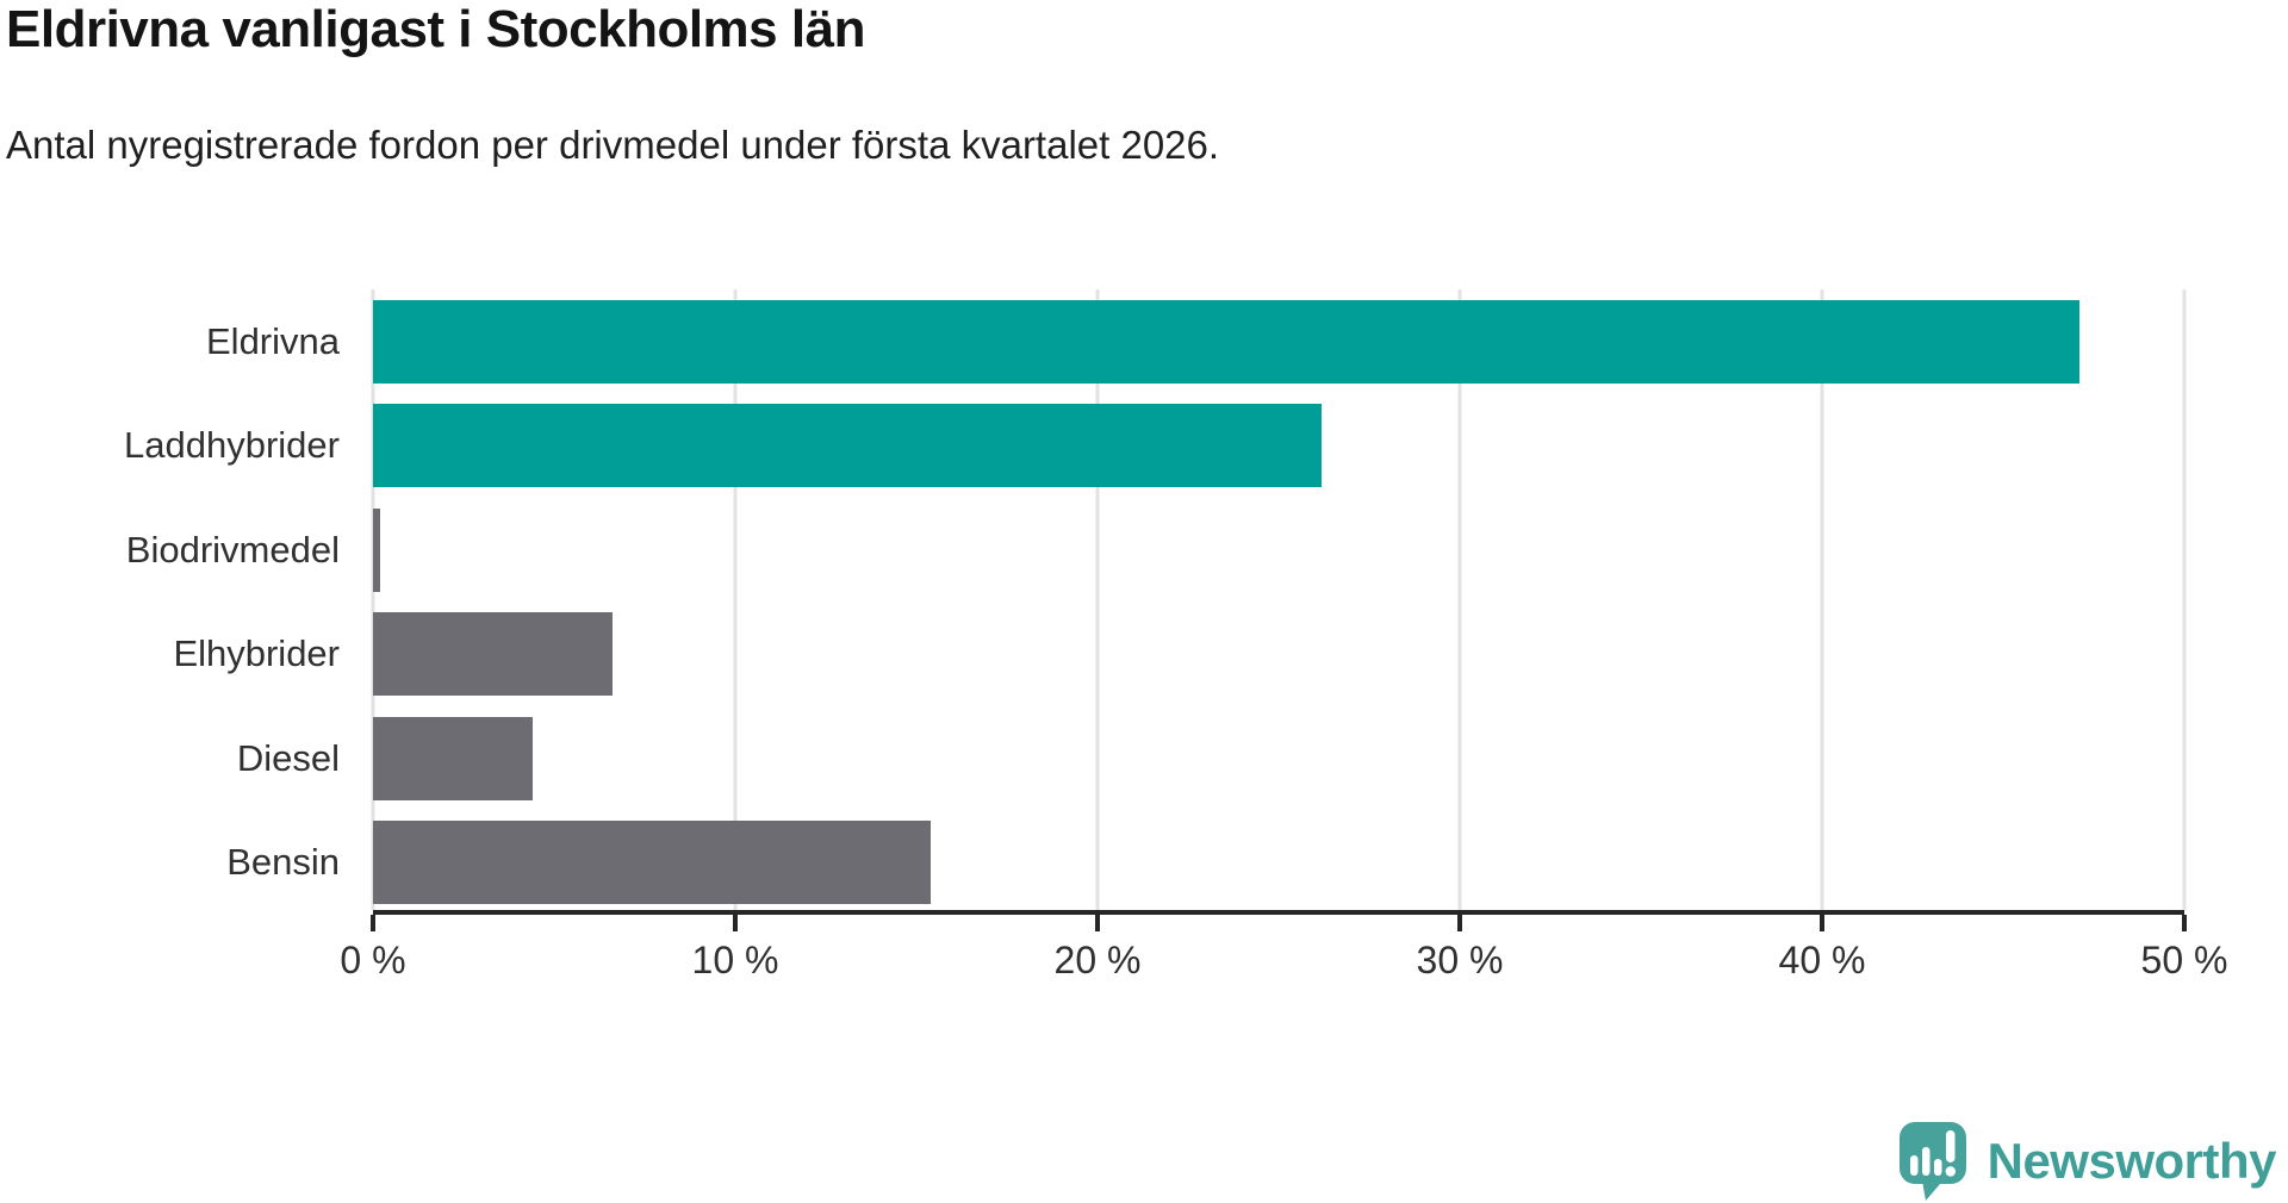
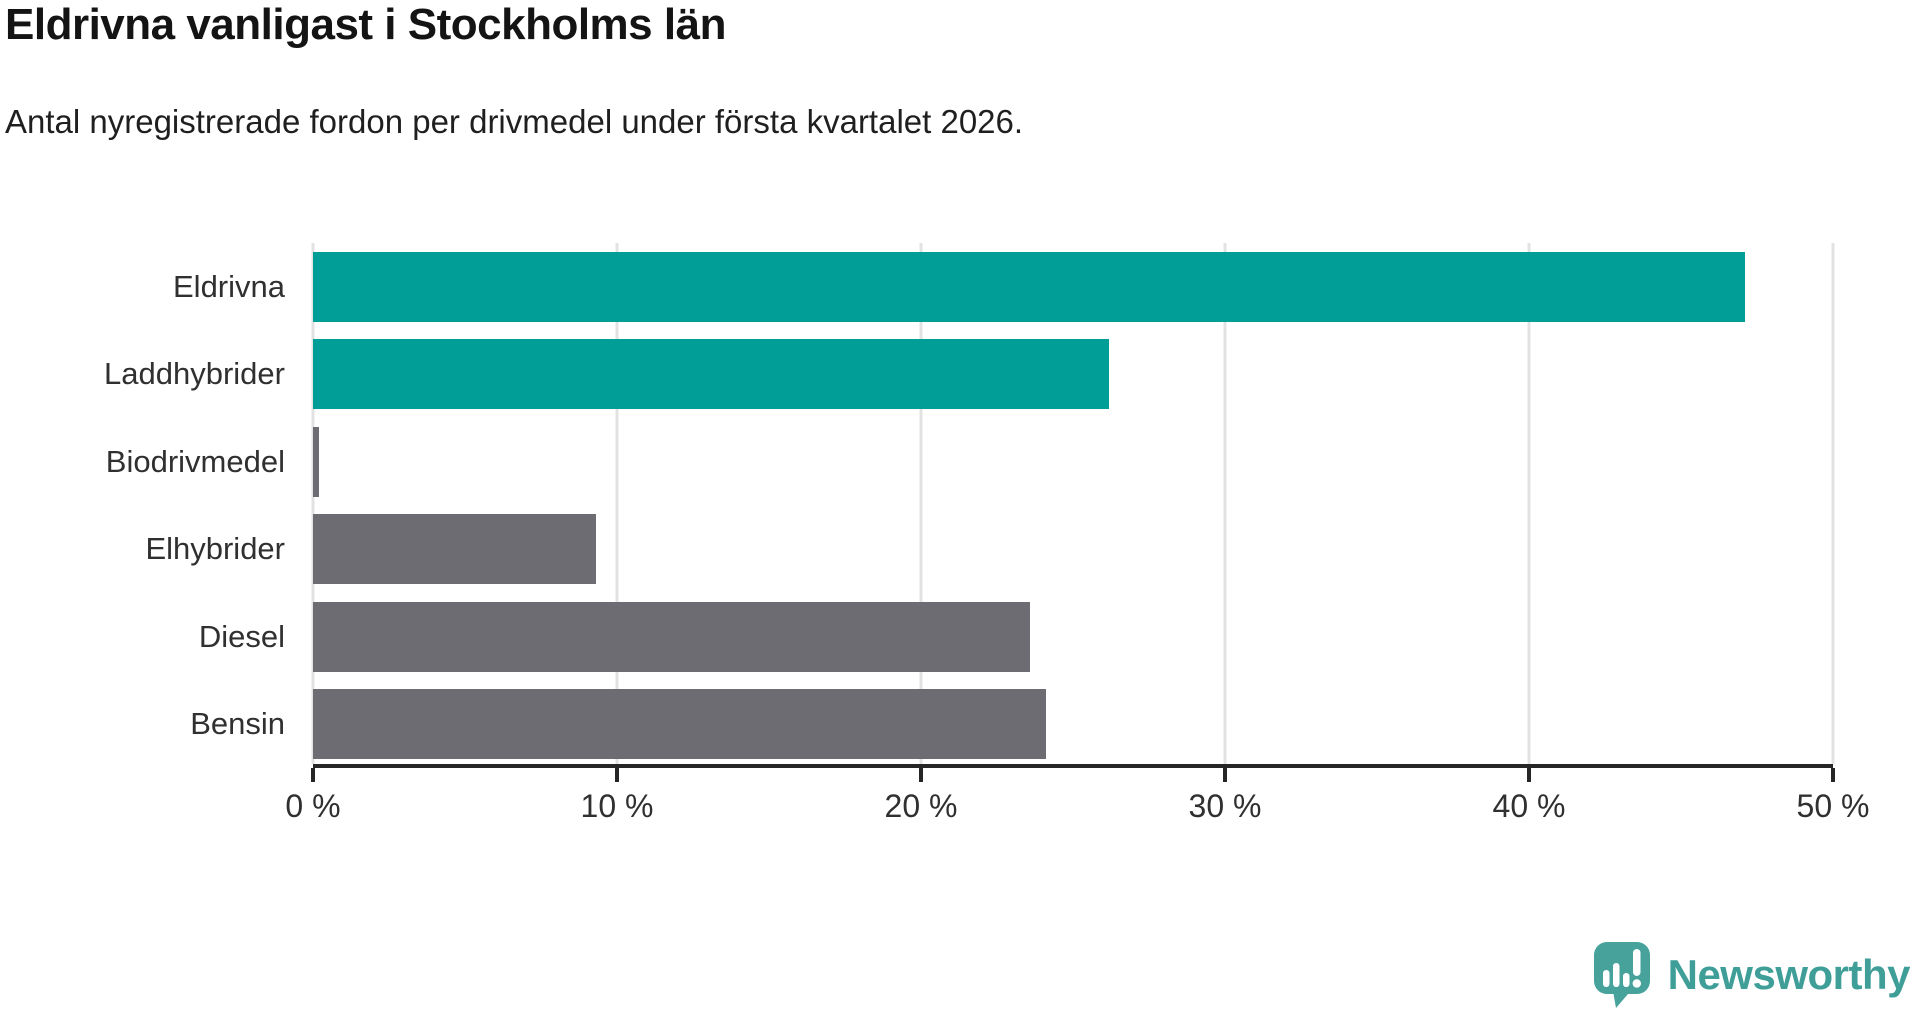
Elhybrider: 6.6% -> 9.3%
Diesel: 4.4% -> 23.6%
Bensin: 15.4% -> 24.1%
